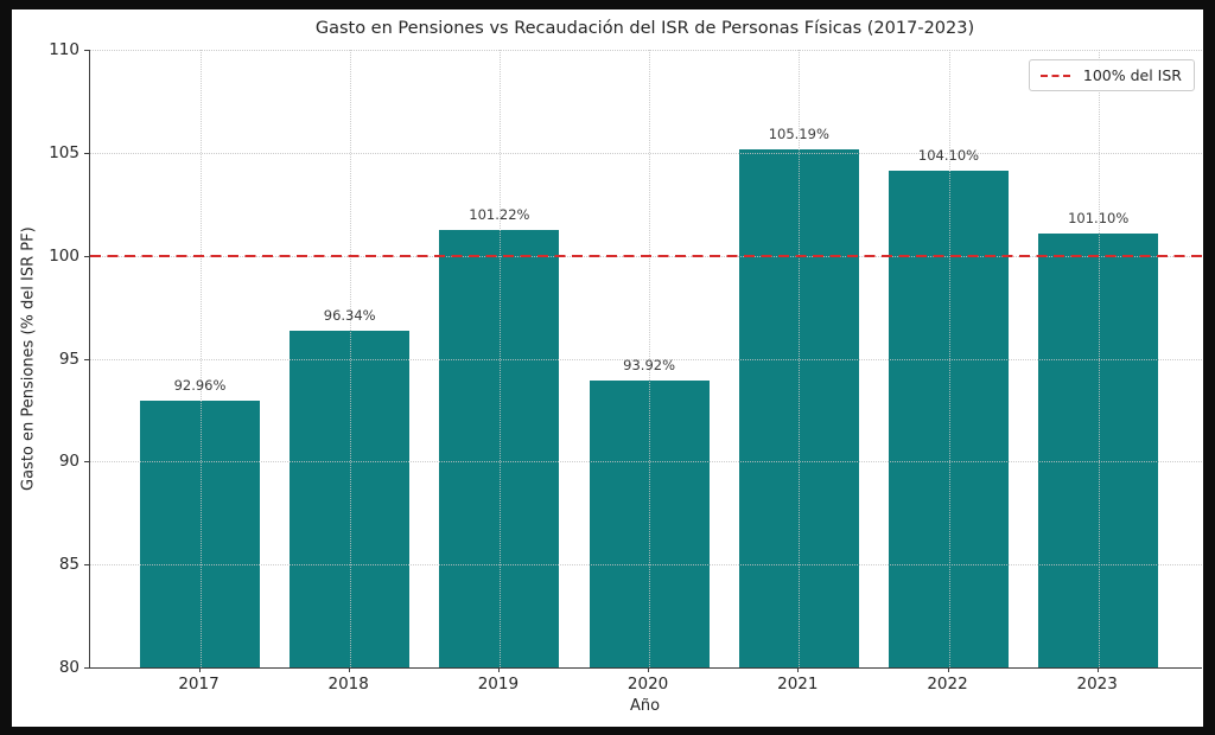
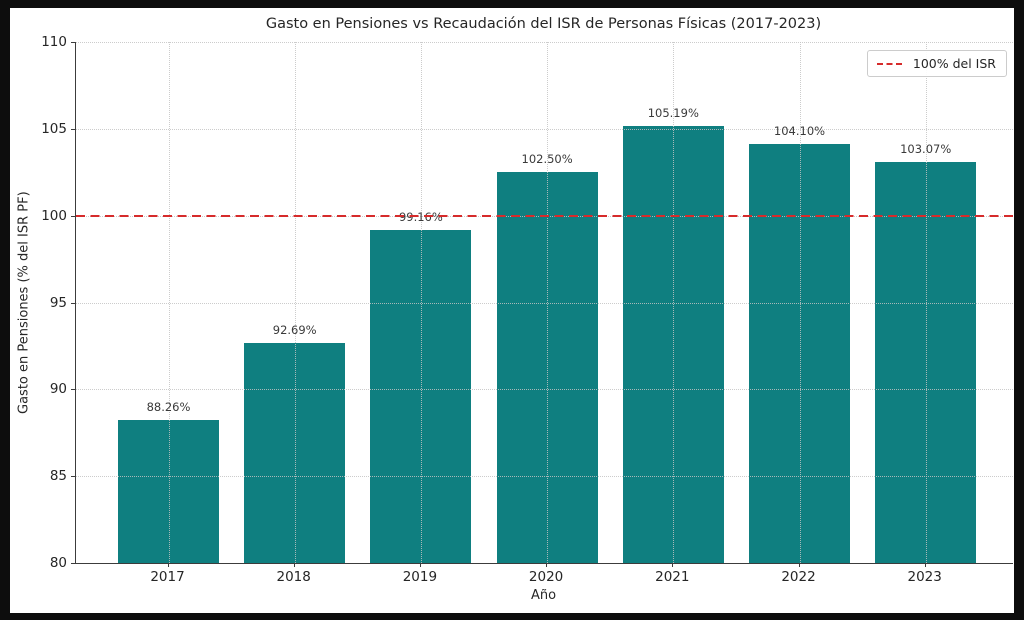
2017: 92.96% -> 88.26%
2018: 96.34% -> 92.69%
2019: 101.22% -> 99.16%
2020: 93.92% -> 102.50%
2023: 101.10% -> 103.07%
